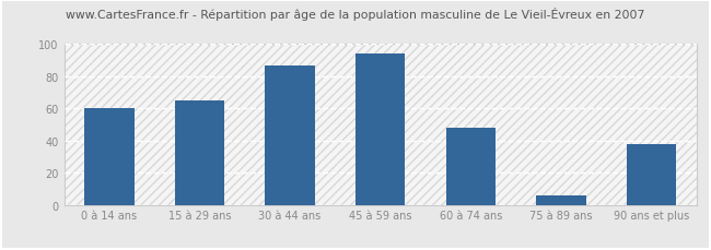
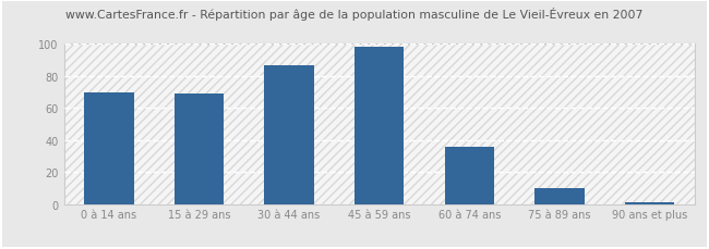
0 à 14 ans: 60 -> 70
15 à 29 ans: 65 -> 69
45 à 59 ans: 94 -> 98
60 à 74 ans: 48 -> 36
75 à 89 ans: 6 -> 10
90 ans et plus: 38 -> 1
